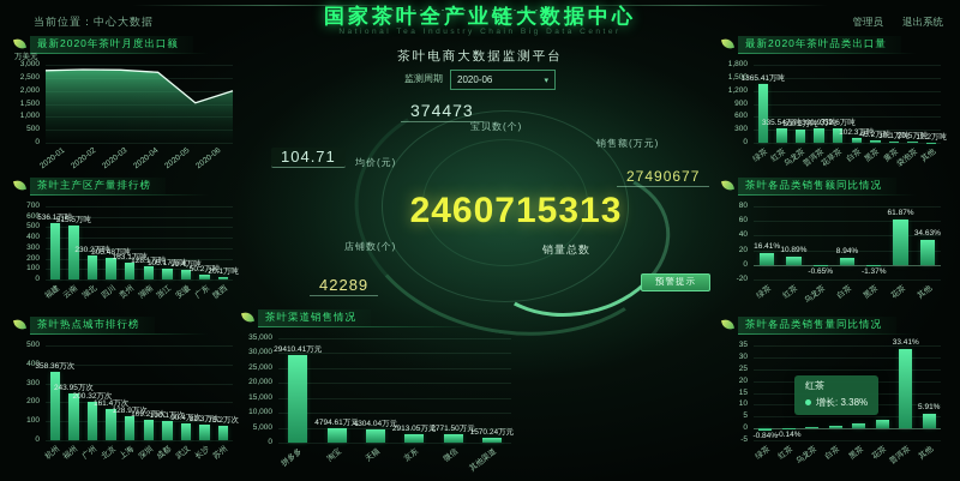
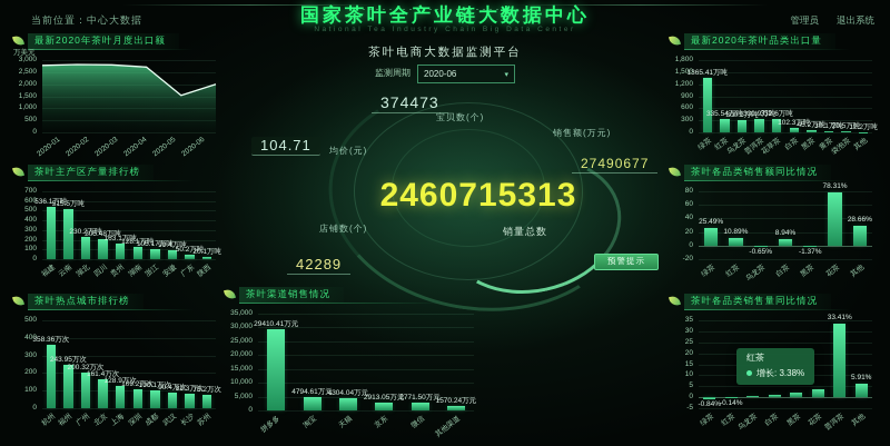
茶叶各品类销售额同比情况/绿茶: 16.41% -> 25.49%
茶叶各品类销售额同比情况/花茶: 61.87% -> 78.31%
茶叶各品类销售额同比情况/其他: 34.63% -> 28.66%
